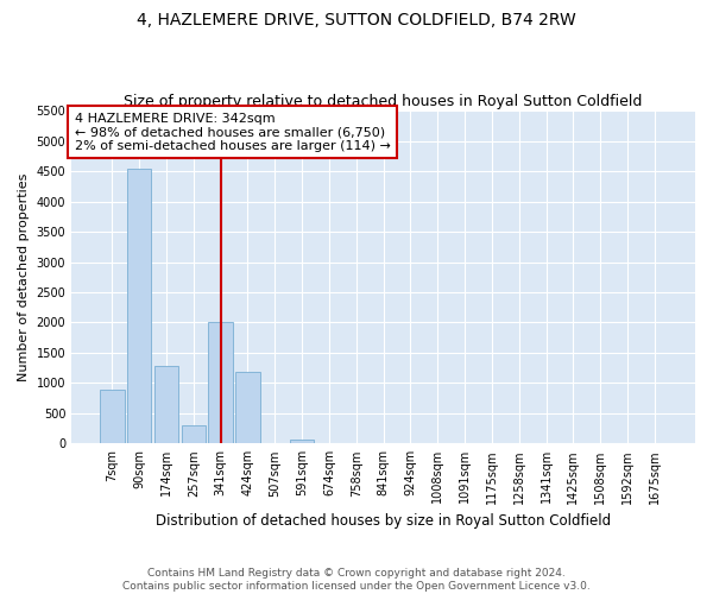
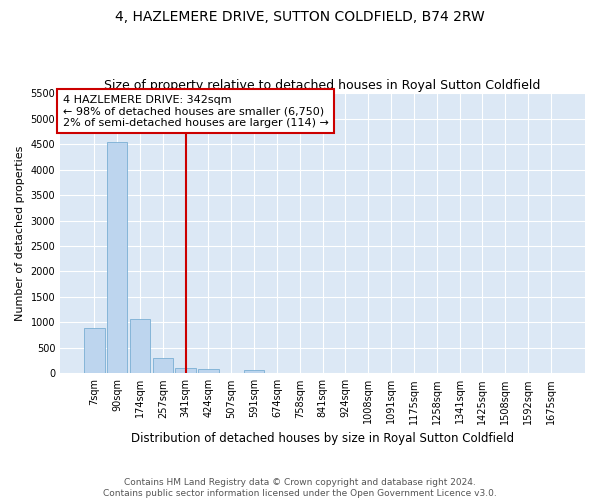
174sqm: 1280 -> 1060
341sqm: 2000 -> 100
424sqm: 1180 -> 80
